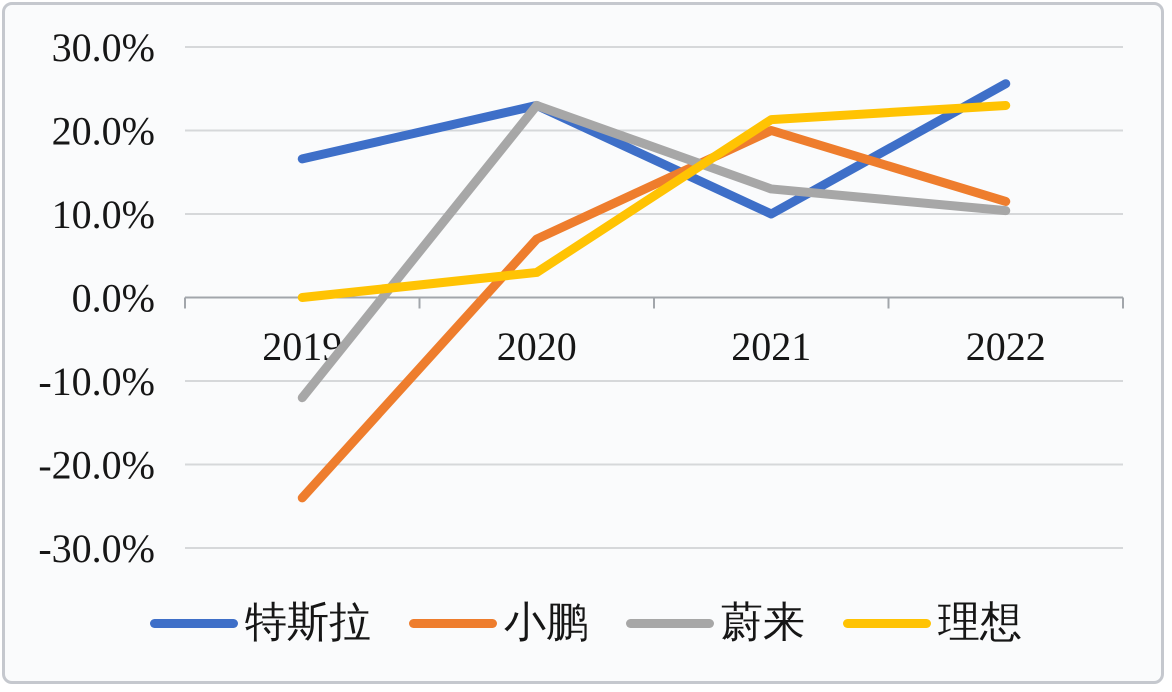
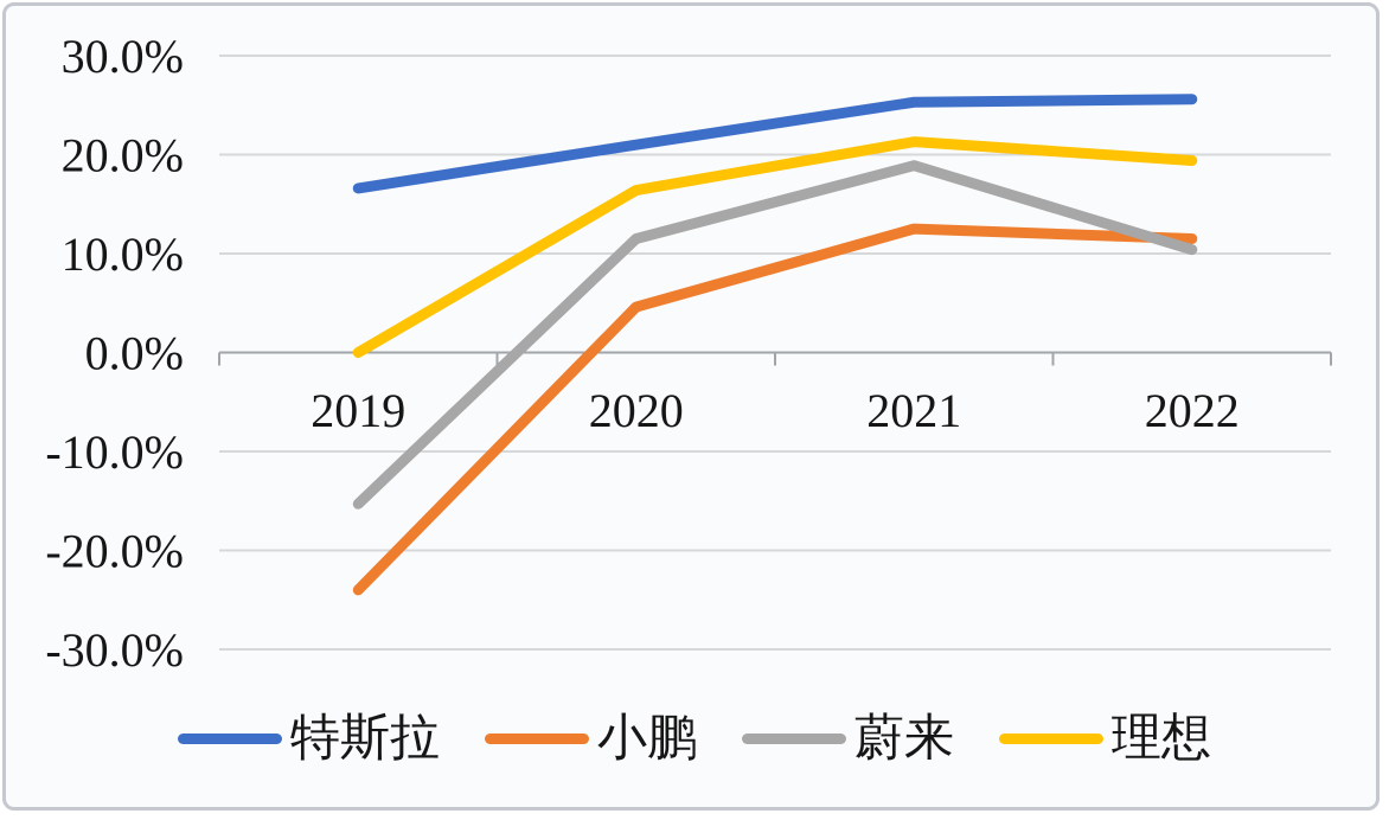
蔚来/2019: -12% -> -15%
特斯拉/2020: 23% -> 21%
小鹏/2020: 7% -> 5%
蔚来/2020: 23% -> 12%
理想/2020: 3% -> 16%
特斯拉/2021: 10% -> 25%
小鹏/2021: 20% -> 12%
蔚来/2021: 13% -> 19%
理想/2022: 23% -> 19%
